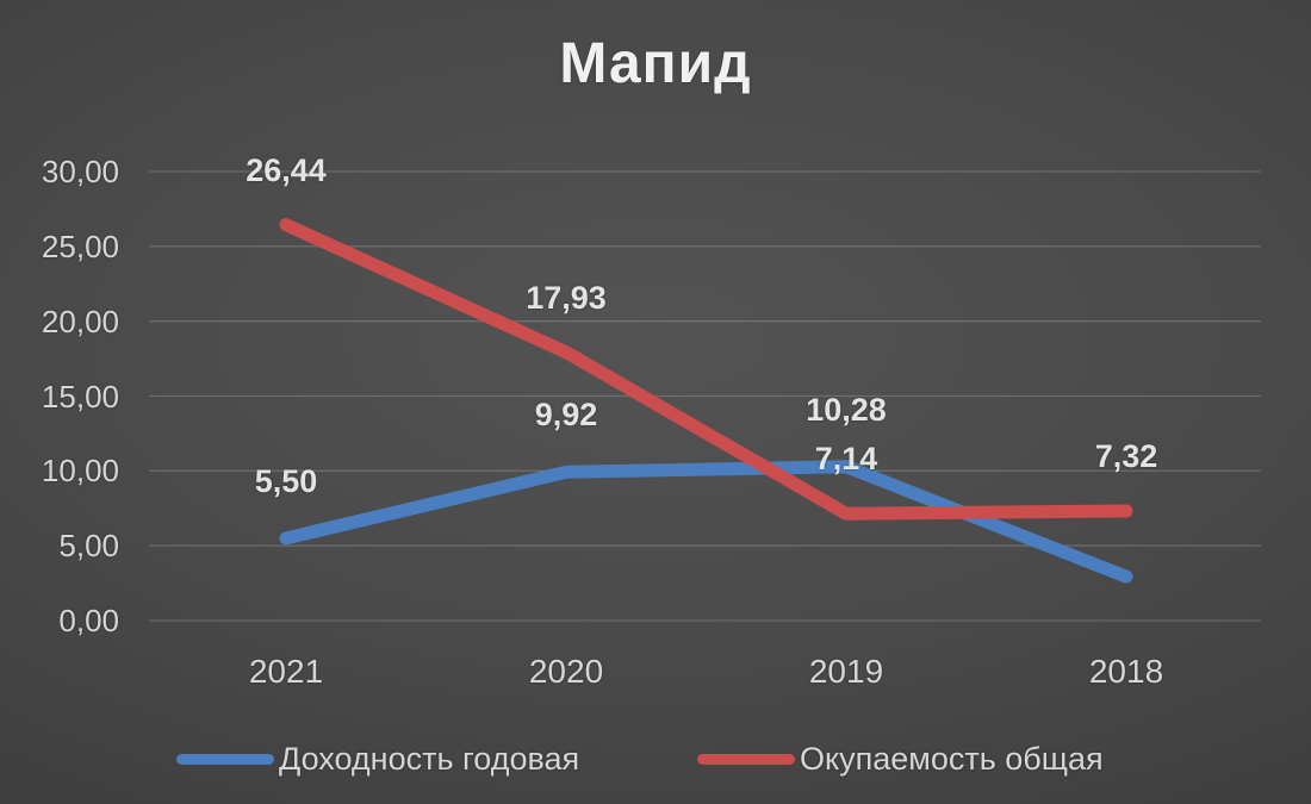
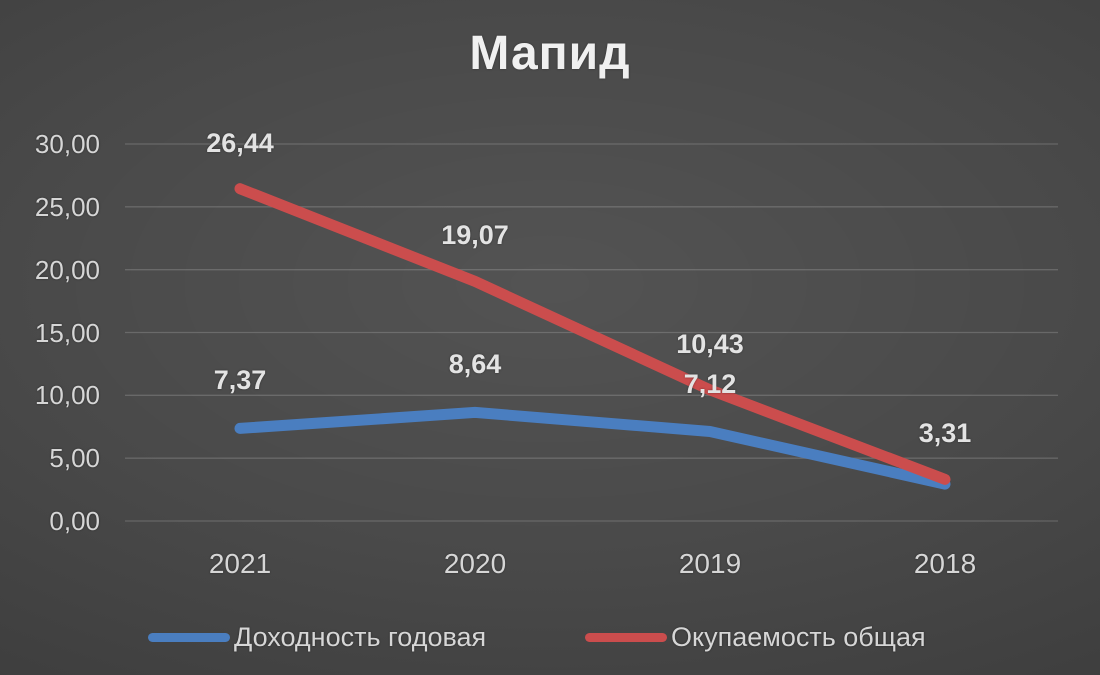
Доходность годовая/2021: 5,50 -> 7,37
Доходность годовая/2020: 9,92 -> 8,64
Окупаемость общая/2020: 17,93 -> 19,07
Доходность годовая/2019: 10,28 -> 7,12
Окупаемость общая/2019: 7,14 -> 10,43
Окупаемость общая/2018: 7,32 -> 3,31
